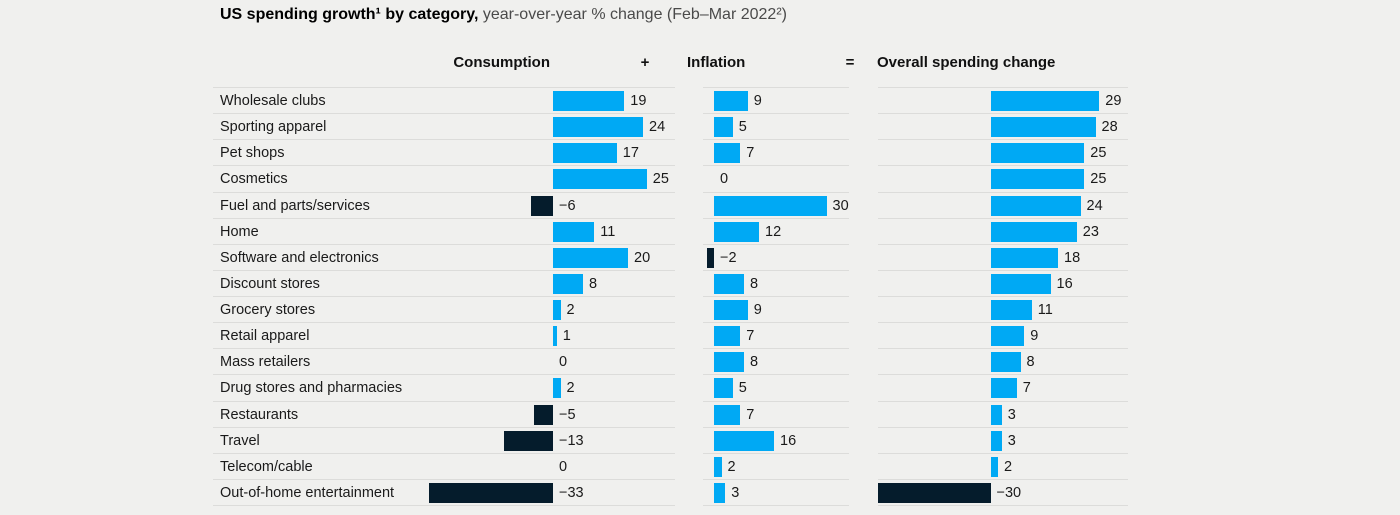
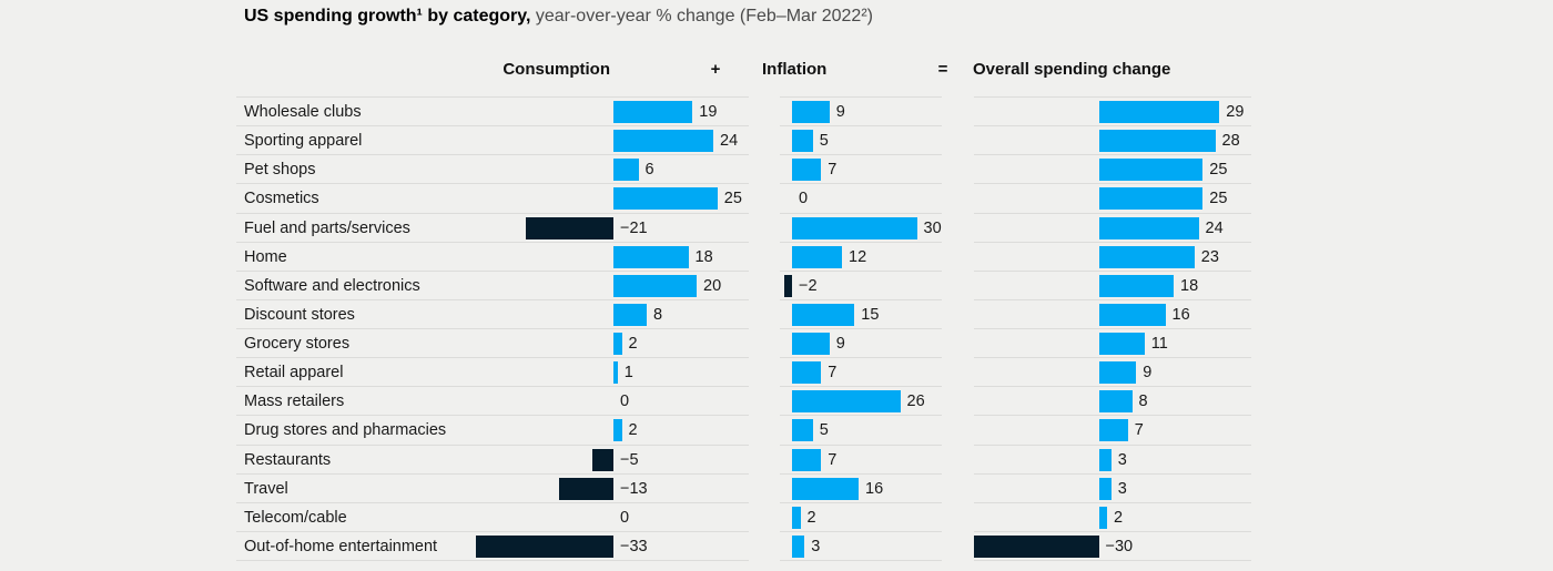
Consumption/Pet shops: 17 -> 6
Consumption/Fuel and parts/services: −6 -> −21
Consumption/Home: 11 -> 18
Inflation/Discount stores: 8 -> 15
Inflation/Mass retailers: 8 -> 26
